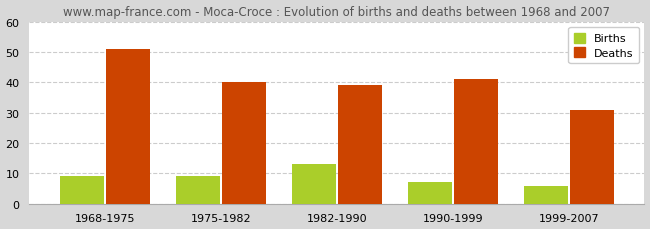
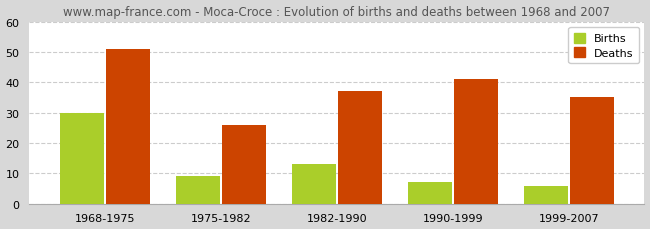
Births/1968-1975: 9 -> 30
Deaths/1975-1982: 40 -> 26
Deaths/1982-1990: 39 -> 37
Deaths/1999-2007: 31 -> 35
